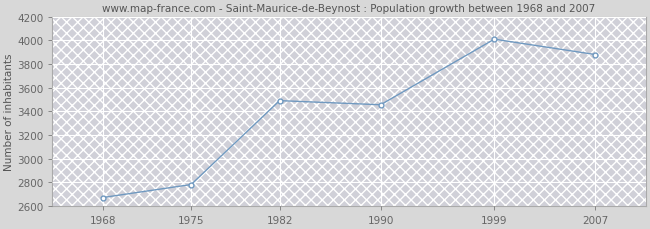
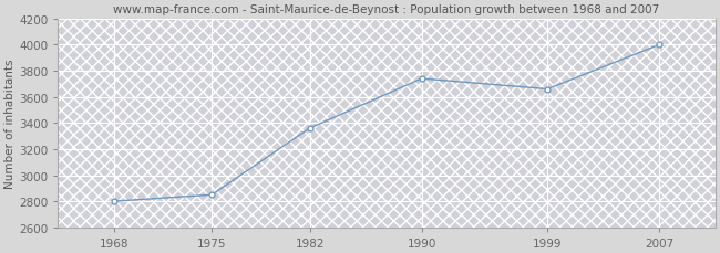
1968: 2670 -> 2800
1975: 2780 -> 2850
1982: 3490 -> 3360
1990: 3460 -> 3740
1999: 4010 -> 3660
2007: 3880 -> 4000
